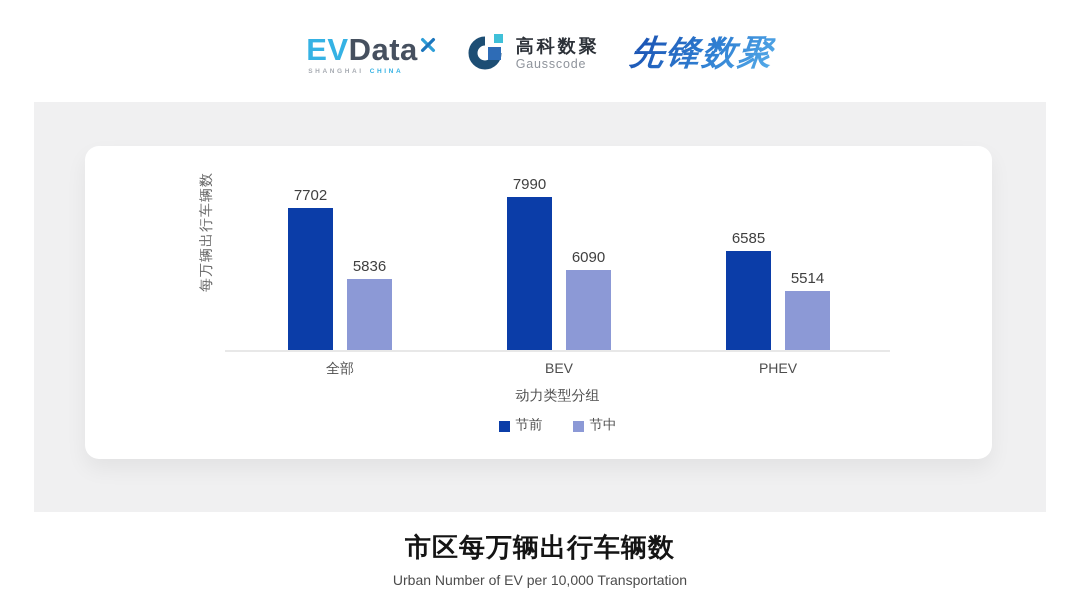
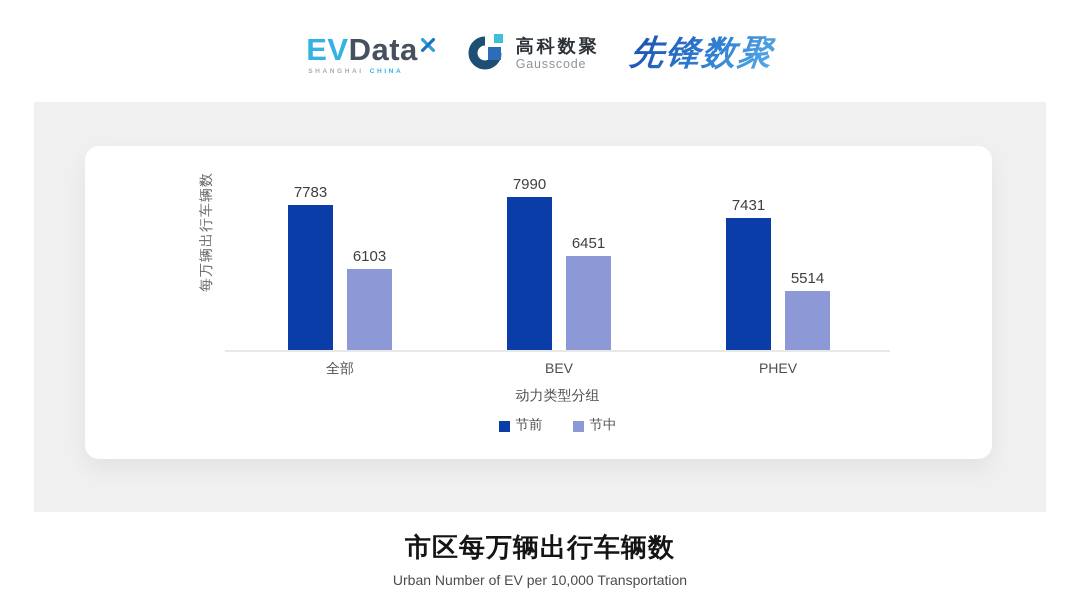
节前/全部: 7702 -> 7783
节中/全部: 5836 -> 6103
节中/BEV: 6090 -> 6451
节前/PHEV: 6585 -> 7431
